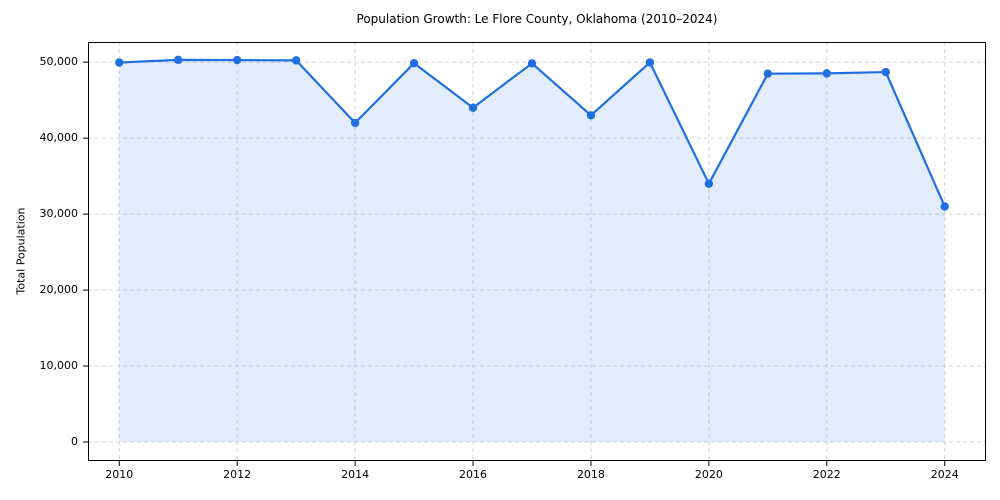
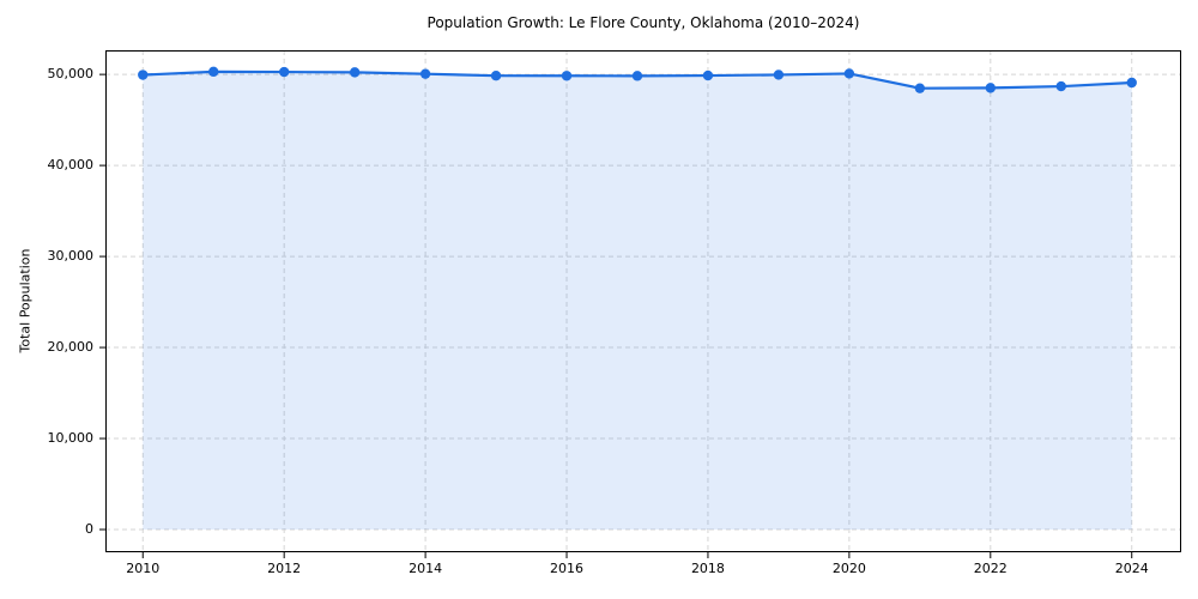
2014: 42000 -> 50000
2016: 44000 -> 50000
2018: 43000 -> 50000
2020: 34000 -> 50000
2024: 31000 -> 49000
